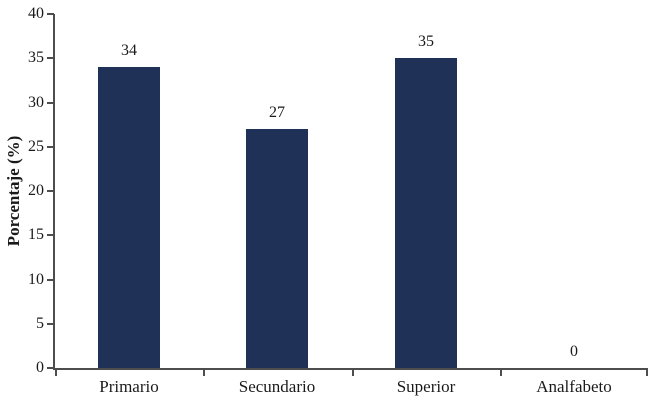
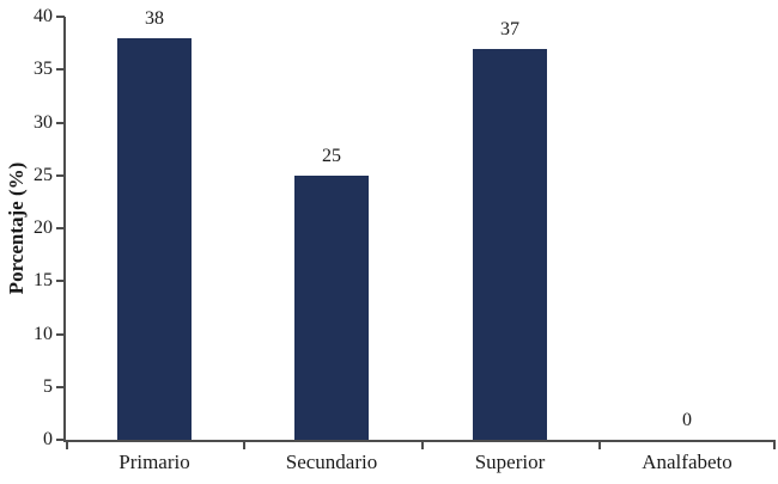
Primario: 34 -> 38
Secundario: 27 -> 25
Superior: 35 -> 37
